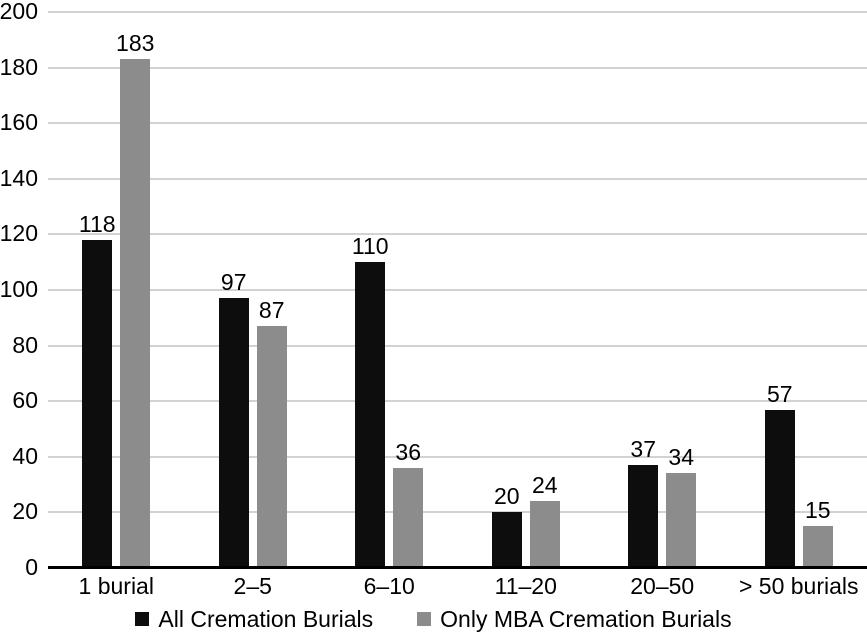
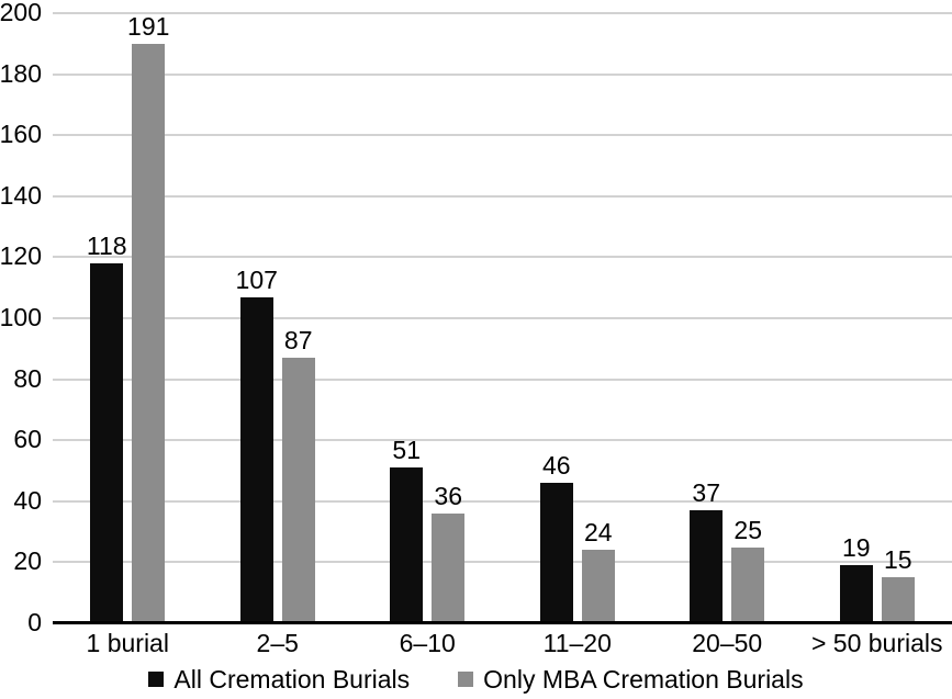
Only MBA Cremation Burials/1 burial: 183 -> 191
All Cremation Burials/2–5: 97 -> 107
All Cremation Burials/6–10: 110 -> 51
All Cremation Burials/11–20: 20 -> 46
Only MBA Cremation Burials/20–50: 34 -> 25
All Cremation Burials/> 50 burials: 57 -> 19
